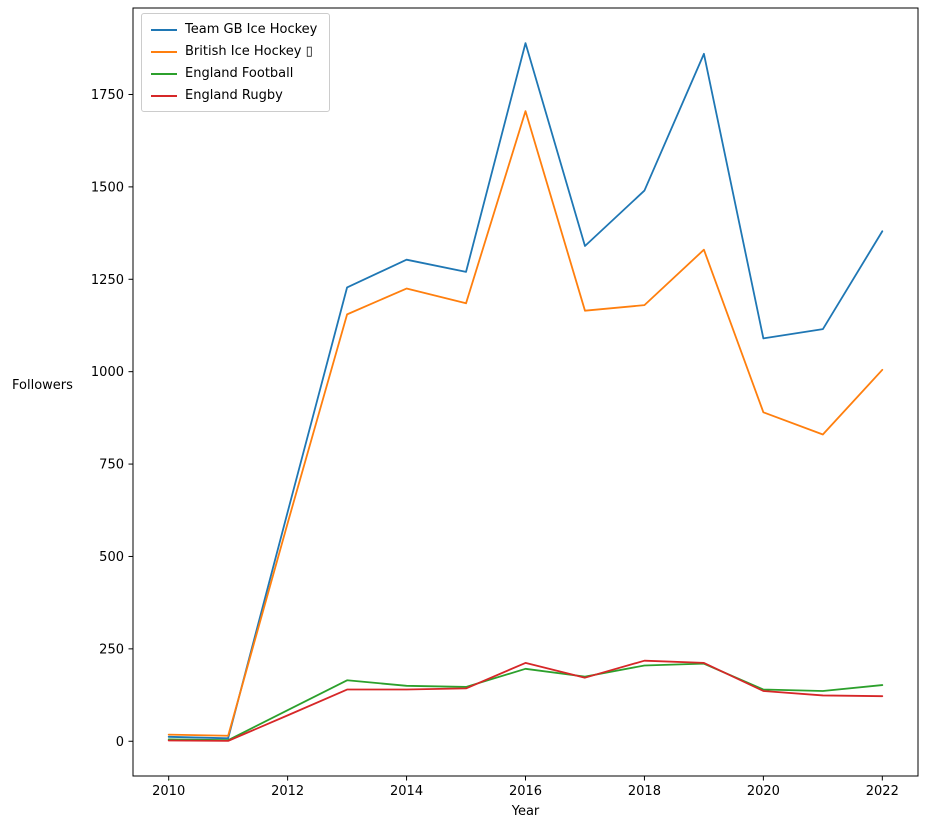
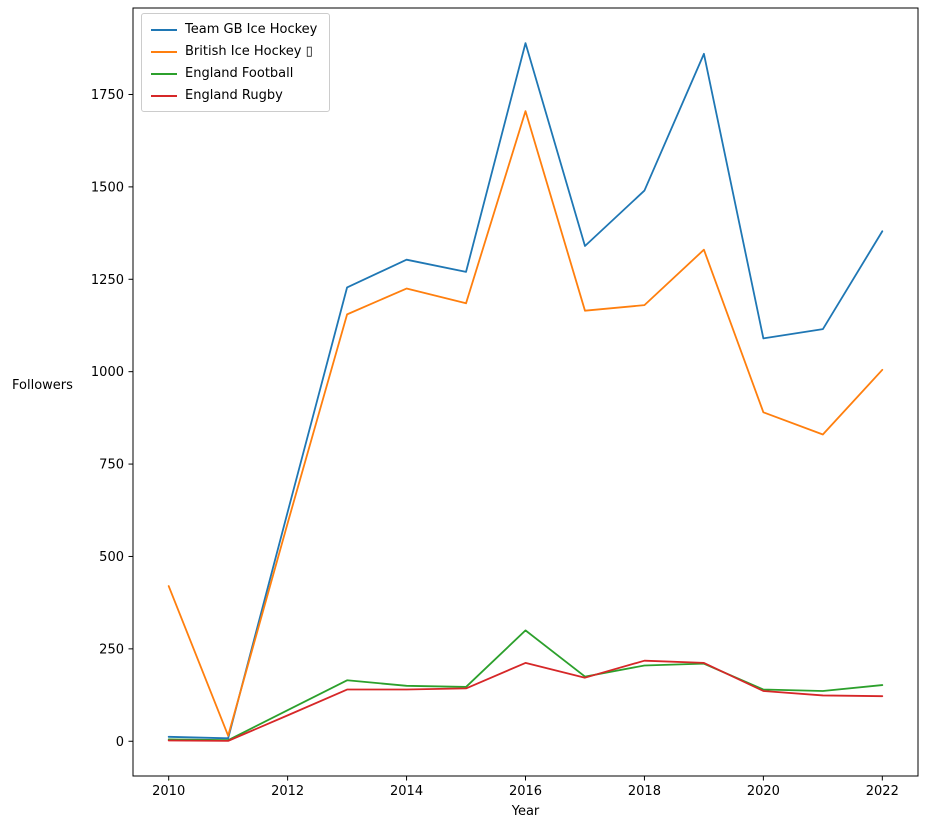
British Ice Hockey ▯/2010: 20 -> 420
England Football/2016: 200 -> 300
